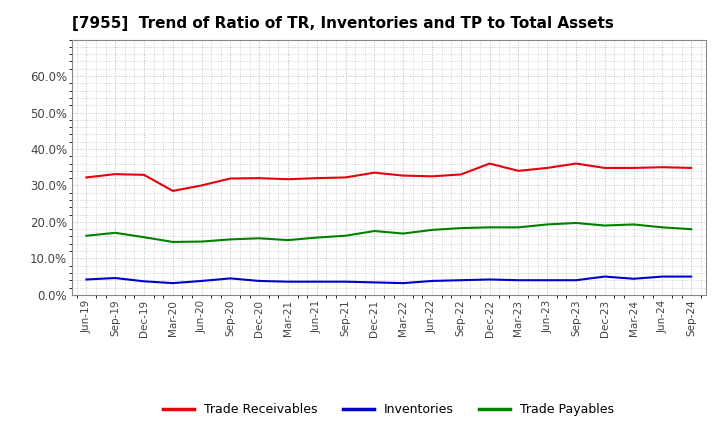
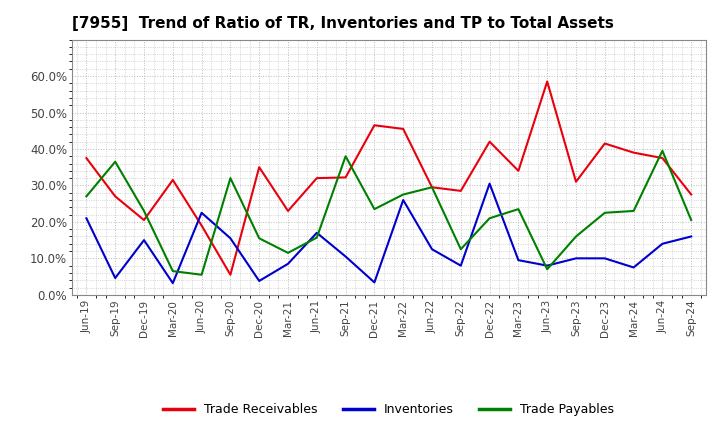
Trade Receivables/Jun-19: 32.2% -> 37.5%
Inventories/Jun-19: 4.2% -> 21.0%
Trade Payables/Jun-19: 16.2% -> 27.0%
Trade Receivables/Sep-19: 33.1% -> 27.0%
Trade Payables/Sep-19: 17.0% -> 36.5%
Trade Receivables/Dec-19: 32.9% -> 20.5%
Inventories/Dec-19: 3.7% -> 15.0%
Trade Payables/Dec-19: 15.8% -> 23.0%
Trade Receivables/Mar-20: 28.5% -> 31.5%
Trade Payables/Mar-20: 14.5% -> 6.5%
Trade Receivables/Jun-20: 30.0% -> 19.0%
Inventories/Jun-20: 3.8% -> 22.5%
Trade Payables/Jun-20: 14.6% -> 5.5%
Trade Receivables/Sep-20: 31.9% -> 5.5%
Inventories/Sep-20: 4.5% -> 15.5%
Trade Payables/Sep-20: 15.2% -> 32.0%
Trade Receivables/Dec-20: 32.0% -> 35.0%
Trade Receivables/Mar-21: 31.7% -> 23.0%
Inventories/Mar-21: 3.6% -> 8.5%
Trade Payables/Mar-21: 15.0% -> 11.5%
Inventories/Jun-21: 3.6% -> 17.0%
Inventories/Sep-21: 3.6% -> 10.5%
Trade Payables/Sep-21: 16.2% -> 38.0%
Trade Receivables/Dec-21: 33.5% -> 46.5%
Trade Payables/Dec-21: 17.5% -> 23.5%
Trade Receivables/Mar-22: 32.7% -> 45.5%
Inventories/Mar-22: 3.2% -> 26.0%
Trade Payables/Mar-22: 16.8% -> 27.5%
Trade Receivables/Jun-22: 32.5% -> 29.5%
Inventories/Jun-22: 3.8% -> 12.5%
Trade Payables/Jun-22: 17.8% -> 29.5%
Trade Receivables/Sep-22: 33.0% -> 28.5%
Inventories/Sep-22: 4.0% -> 8.0%
Trade Payables/Sep-22: 18.3% -> 12.5%
Trade Receivables/Dec-22: 36.0% -> 42.0%
Inventories/Dec-22: 4.2% -> 30.5%
Trade Payables/Dec-22: 18.5% -> 21.0%
Inventories/Mar-23: 4.0% -> 9.5%
Trade Payables/Mar-23: 18.5% -> 23.5%
Trade Receivables/Jun-23: 34.8% -> 58.5%
Inventories/Jun-23: 4.0% -> 8.0%
Trade Payables/Jun-23: 19.3% -> 7.0%
Trade Receivables/Sep-23: 36.0% -> 31.0%
Inventories/Sep-23: 4.0% -> 10.0%
Trade Payables/Sep-23: 19.7% -> 16.0%
Trade Receivables/Dec-23: 34.8% -> 41.5%
Inventories/Dec-23: 5.0% -> 10.0%
Trade Payables/Dec-23: 19.0% -> 22.5%
Trade Receivables/Mar-24: 34.8% -> 39.0%
Inventories/Mar-24: 4.4% -> 7.5%
Trade Payables/Mar-24: 19.3% -> 23.0%
Trade Receivables/Jun-24: 35.0% -> 37.5%
Inventories/Jun-24: 5.0% -> 14.0%
Trade Payables/Jun-24: 18.5% -> 39.5%
Trade Receivables/Sep-24: 34.8% -> 27.5%
Inventories/Sep-24: 5.0% -> 16.0%
Trade Payables/Sep-24: 18.0% -> 20.5%
